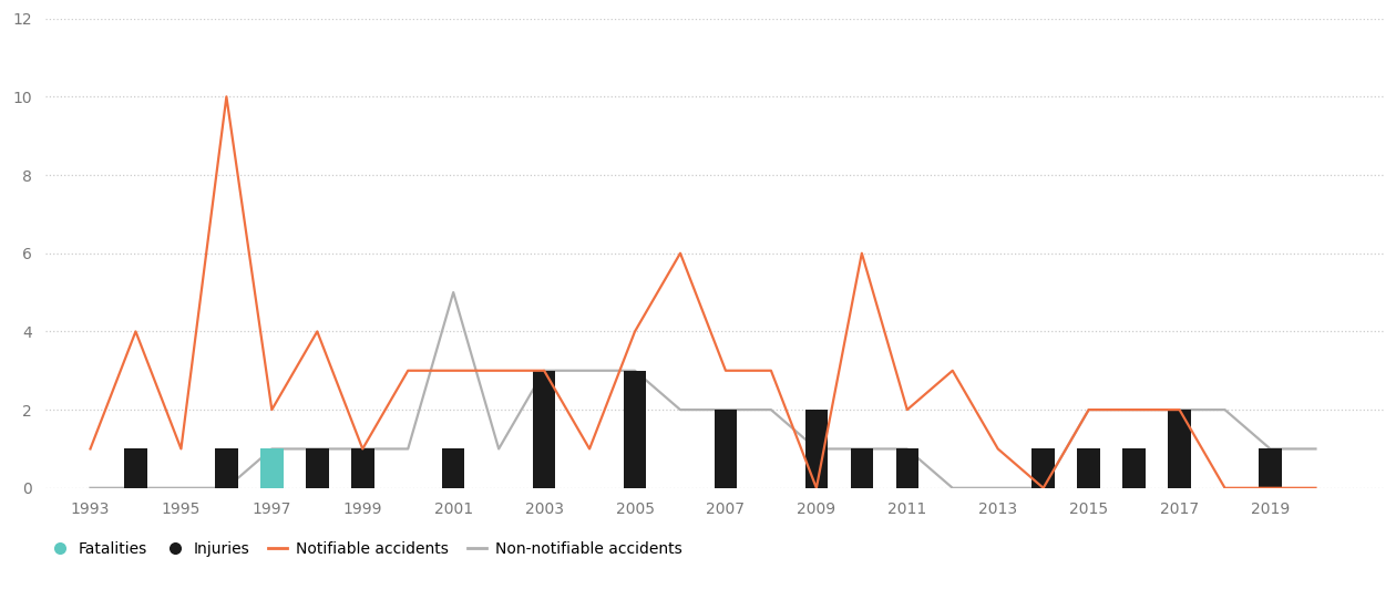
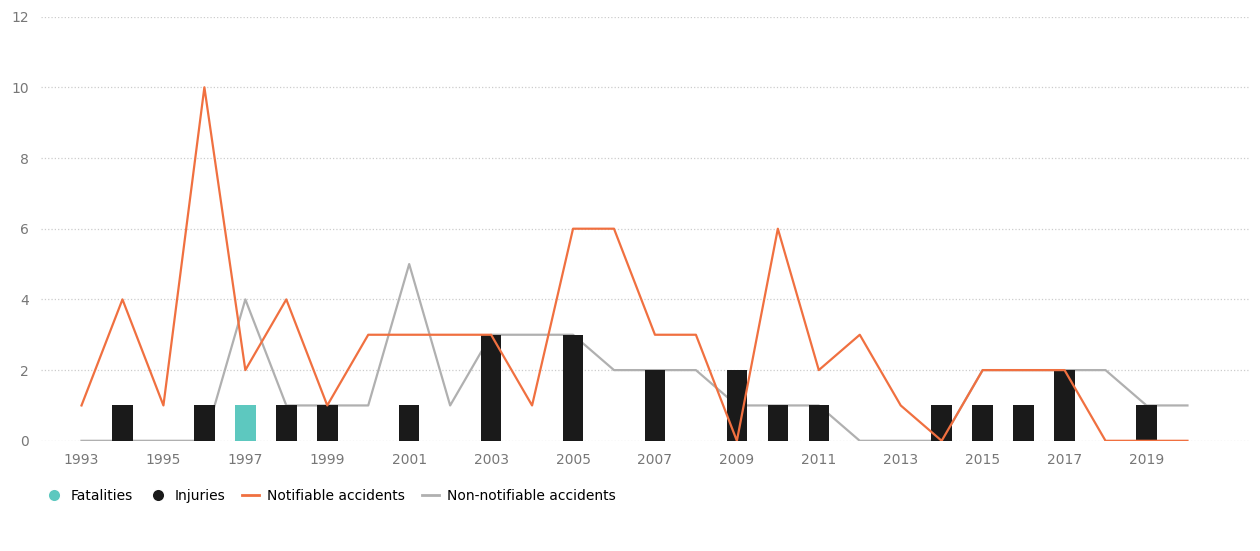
Non-notifiable accidents/1997: 1 -> 4
Notifiable accidents/2005: 4 -> 6
